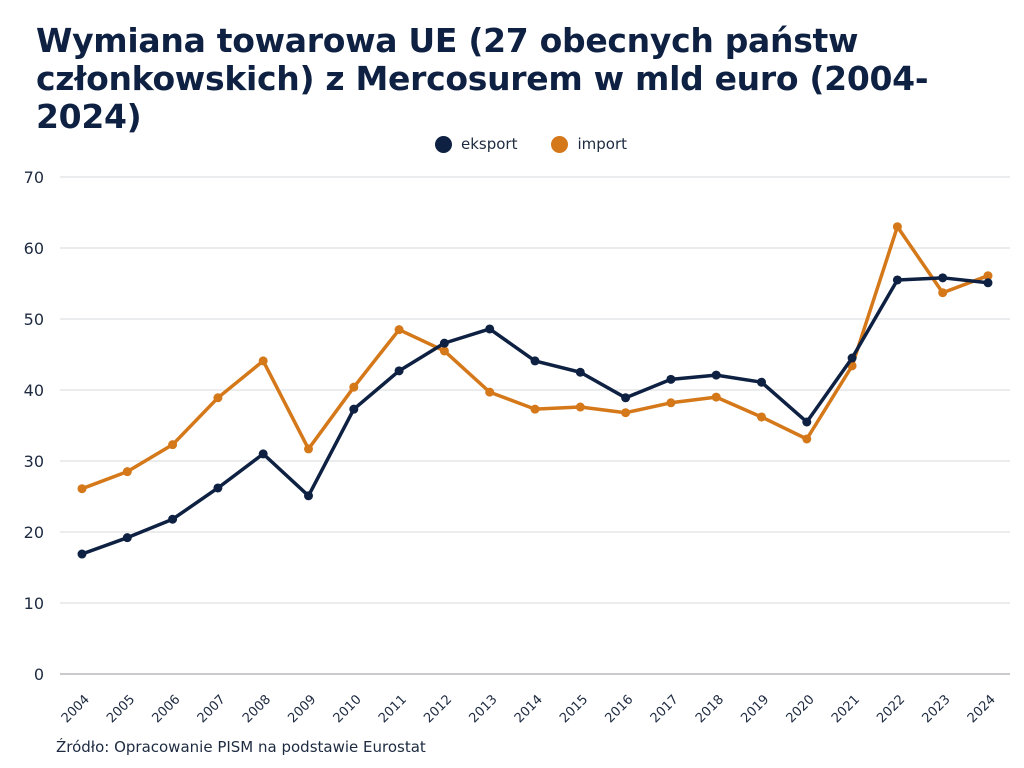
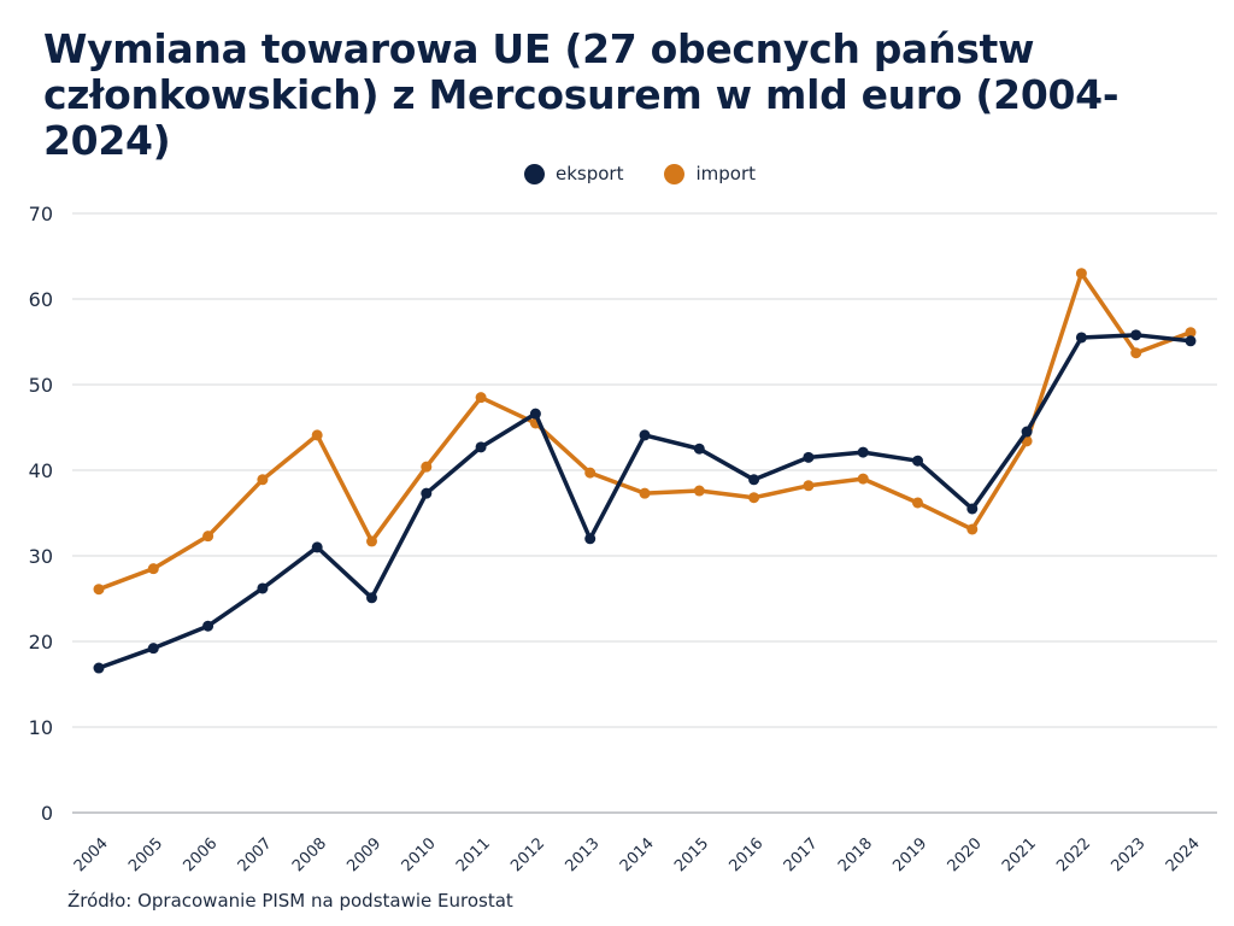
eksport/2013: 49 -> 32
